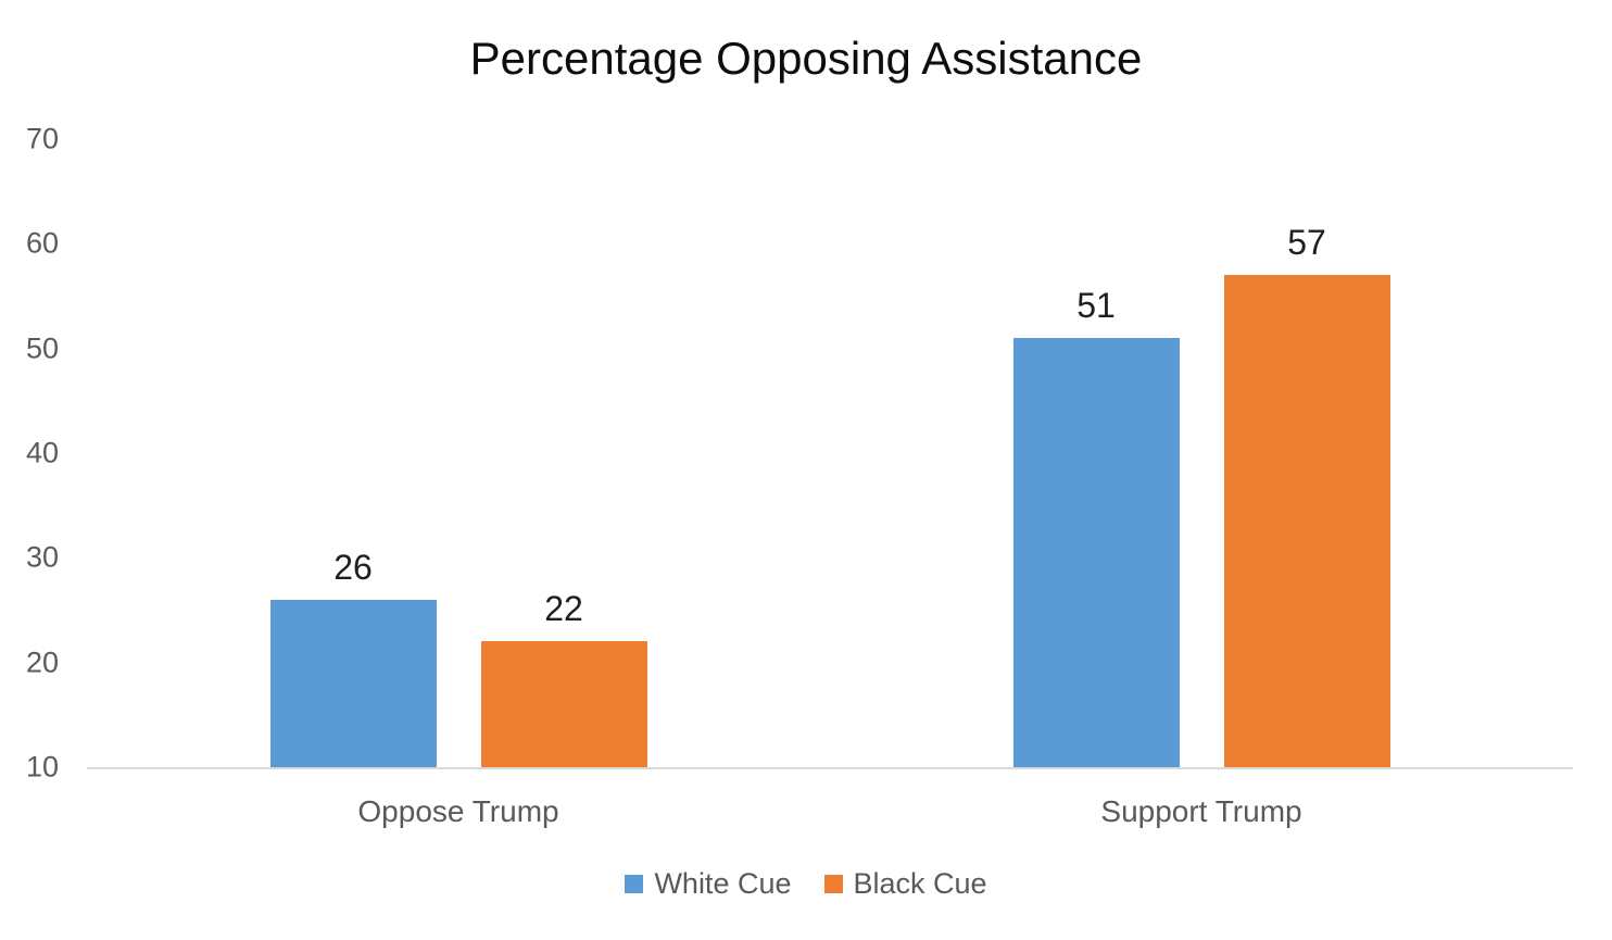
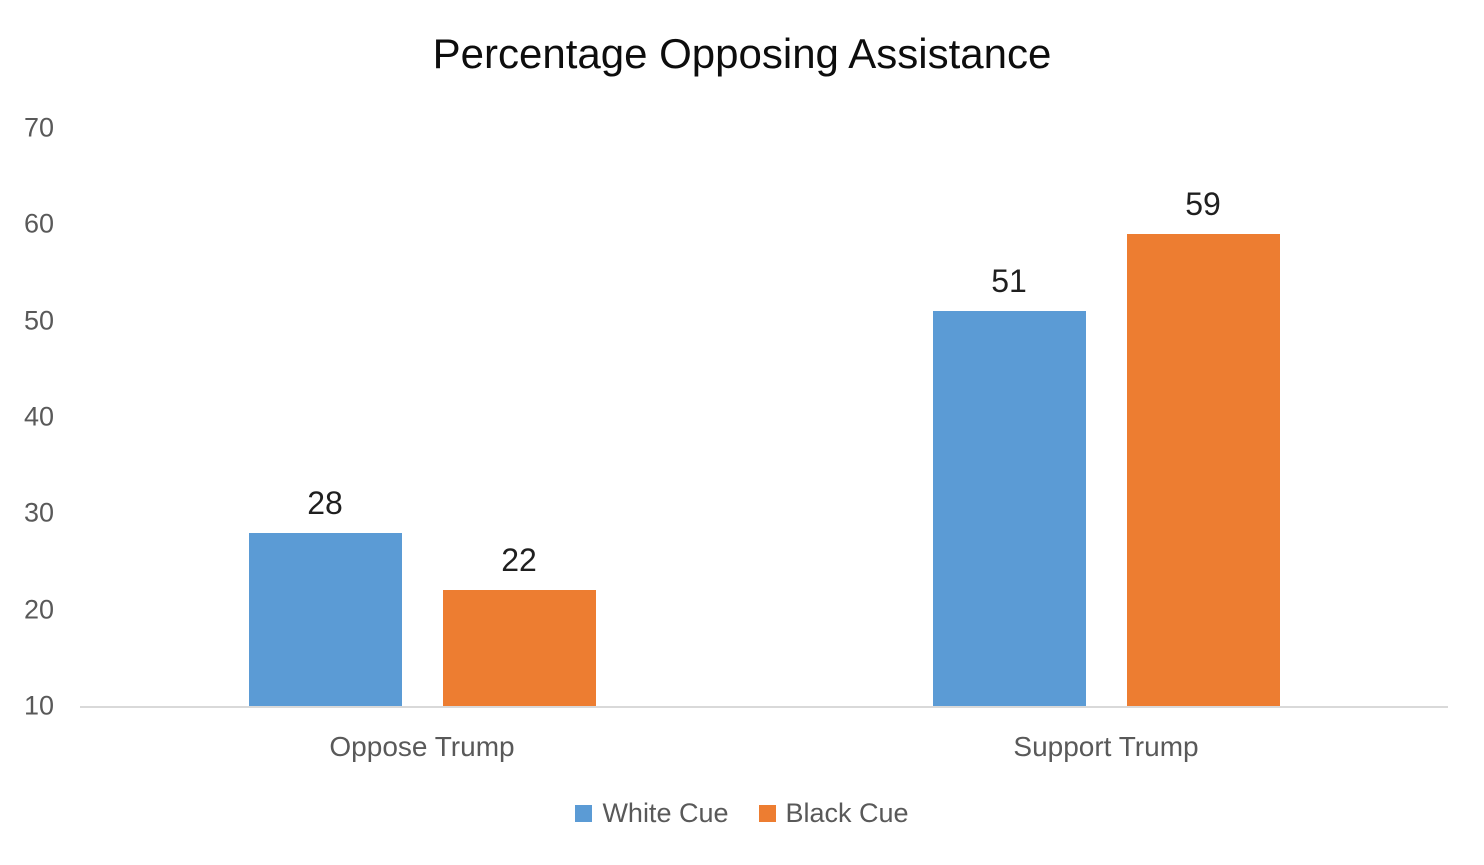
White Cue/Oppose Trump: 26 -> 28
Black Cue/Support Trump: 57 -> 59
